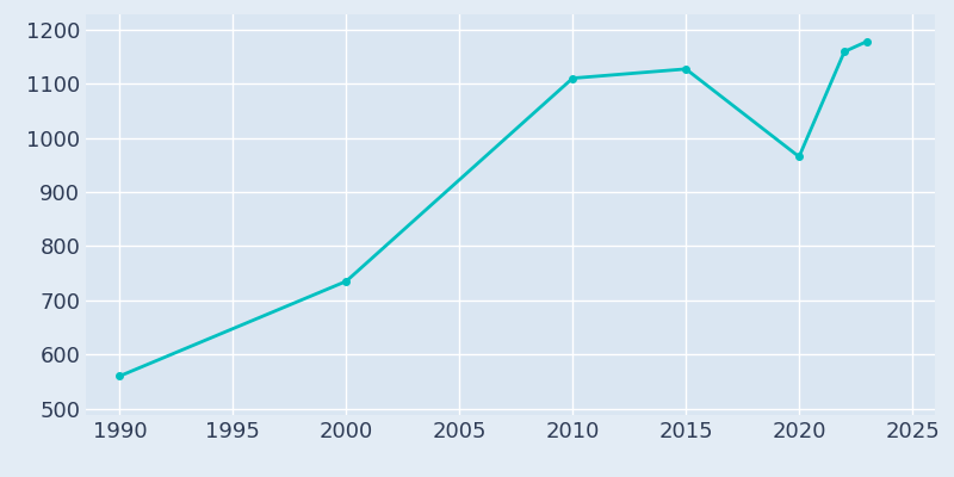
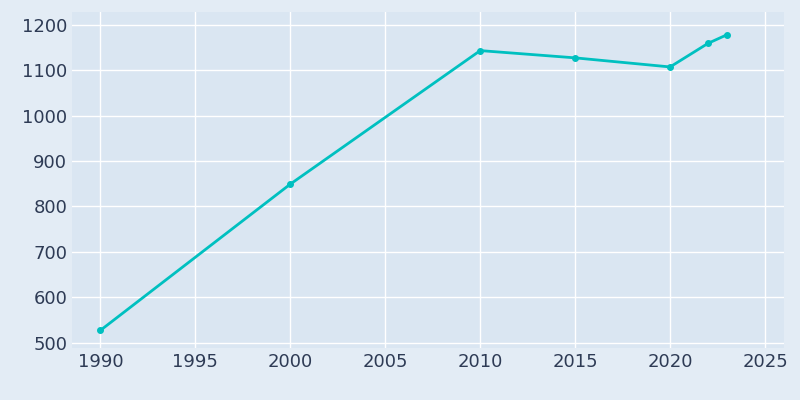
1990: 560 -> 527
2000: 735 -> 849
2010: 1110 -> 1143
2020: 965 -> 1107
